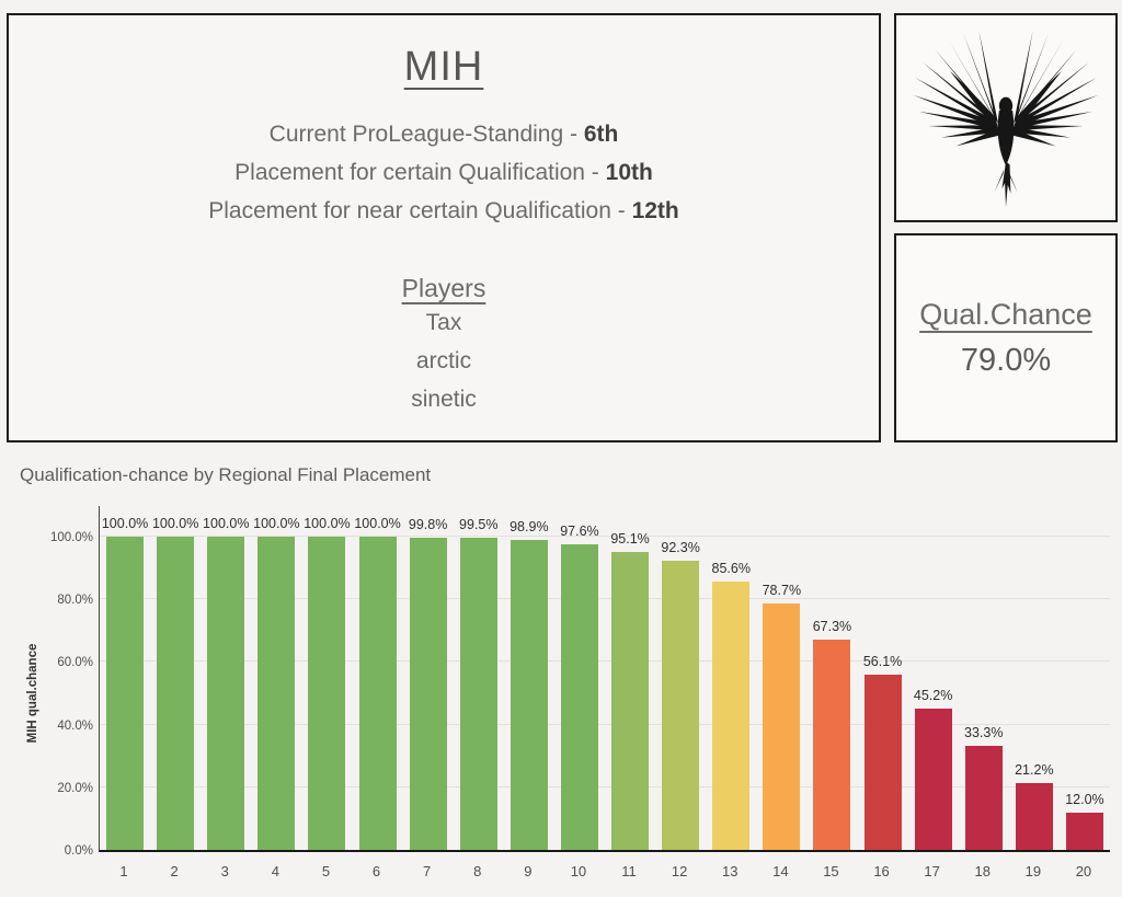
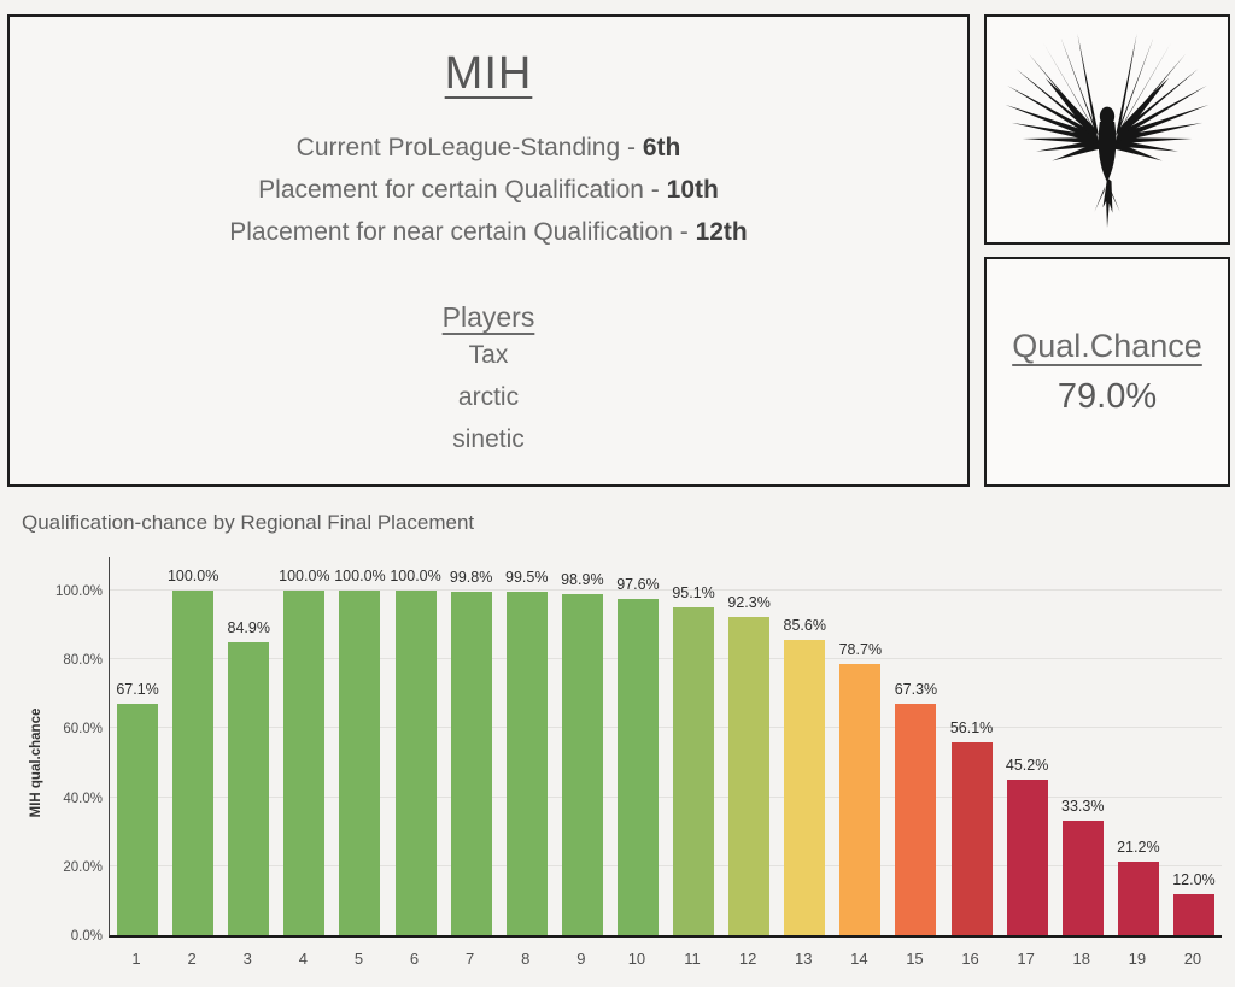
1: 100.0% -> 67.1%
3: 100.0% -> 84.9%
